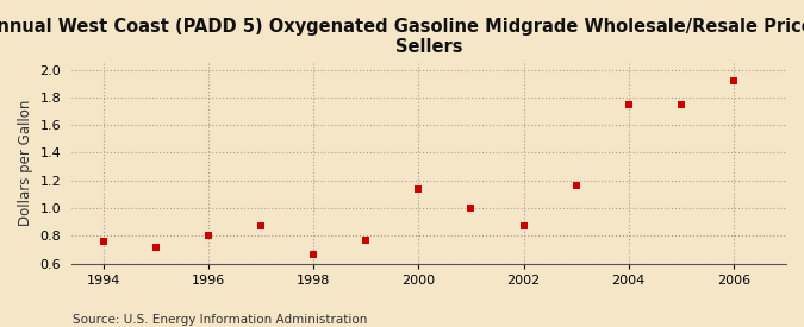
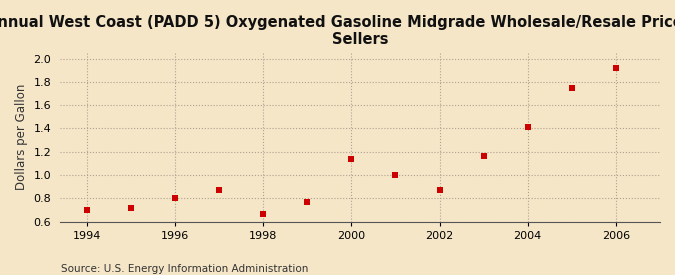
1994: 0.76 -> 0.70
2004: 1.75 -> 1.41
